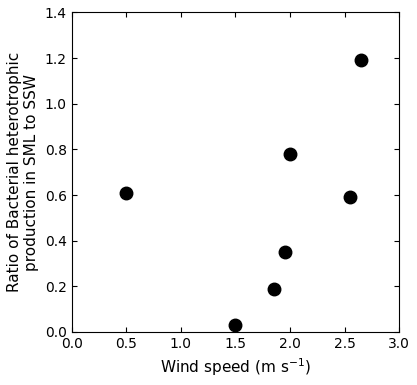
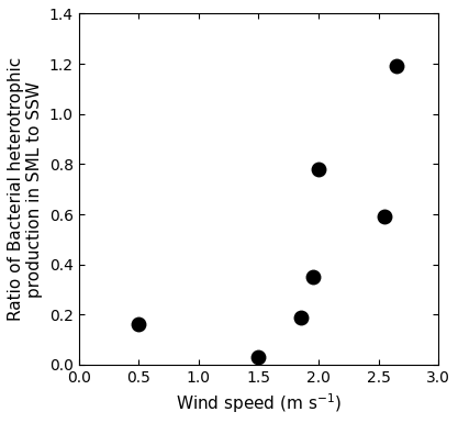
0.5: 0.61 -> 0.16
